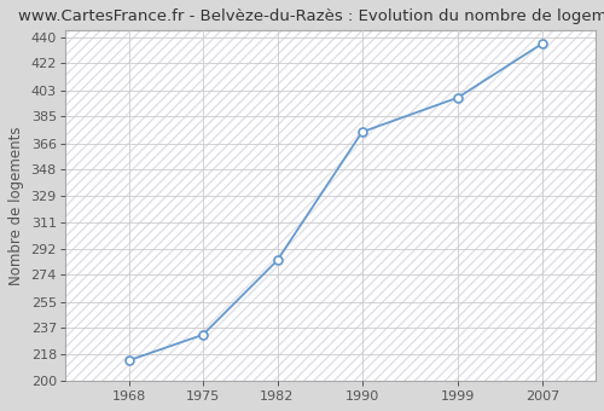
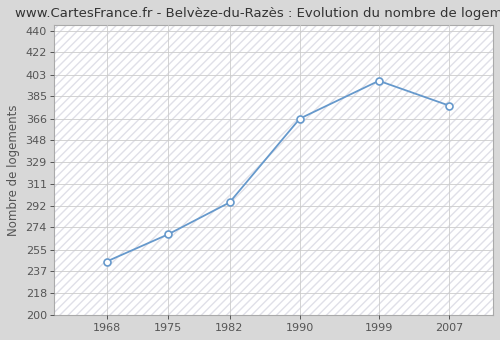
1968: 214 -> 245
1975: 232 -> 268
1982: 284 -> 295
1990: 374 -> 366
2007: 436 -> 377
